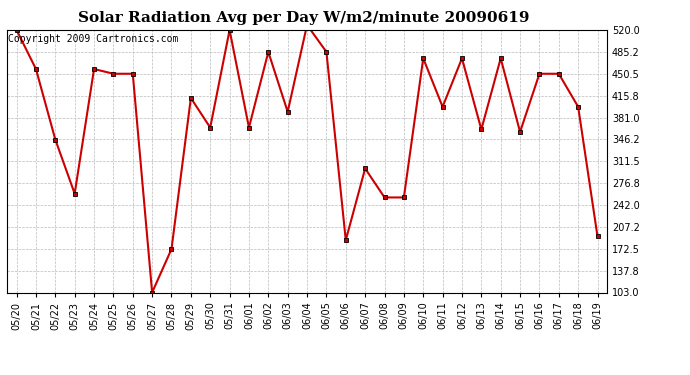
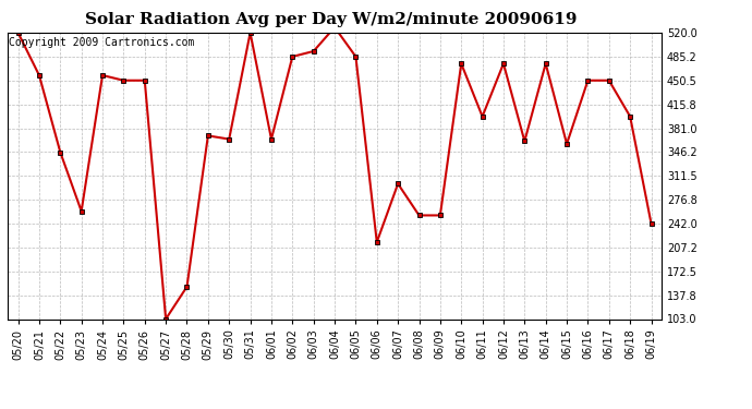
05/28: 172 -> 150
05/29: 412 -> 370
06/03: 390 -> 493
06/06: 186 -> 215
06/19: 192 -> 242
